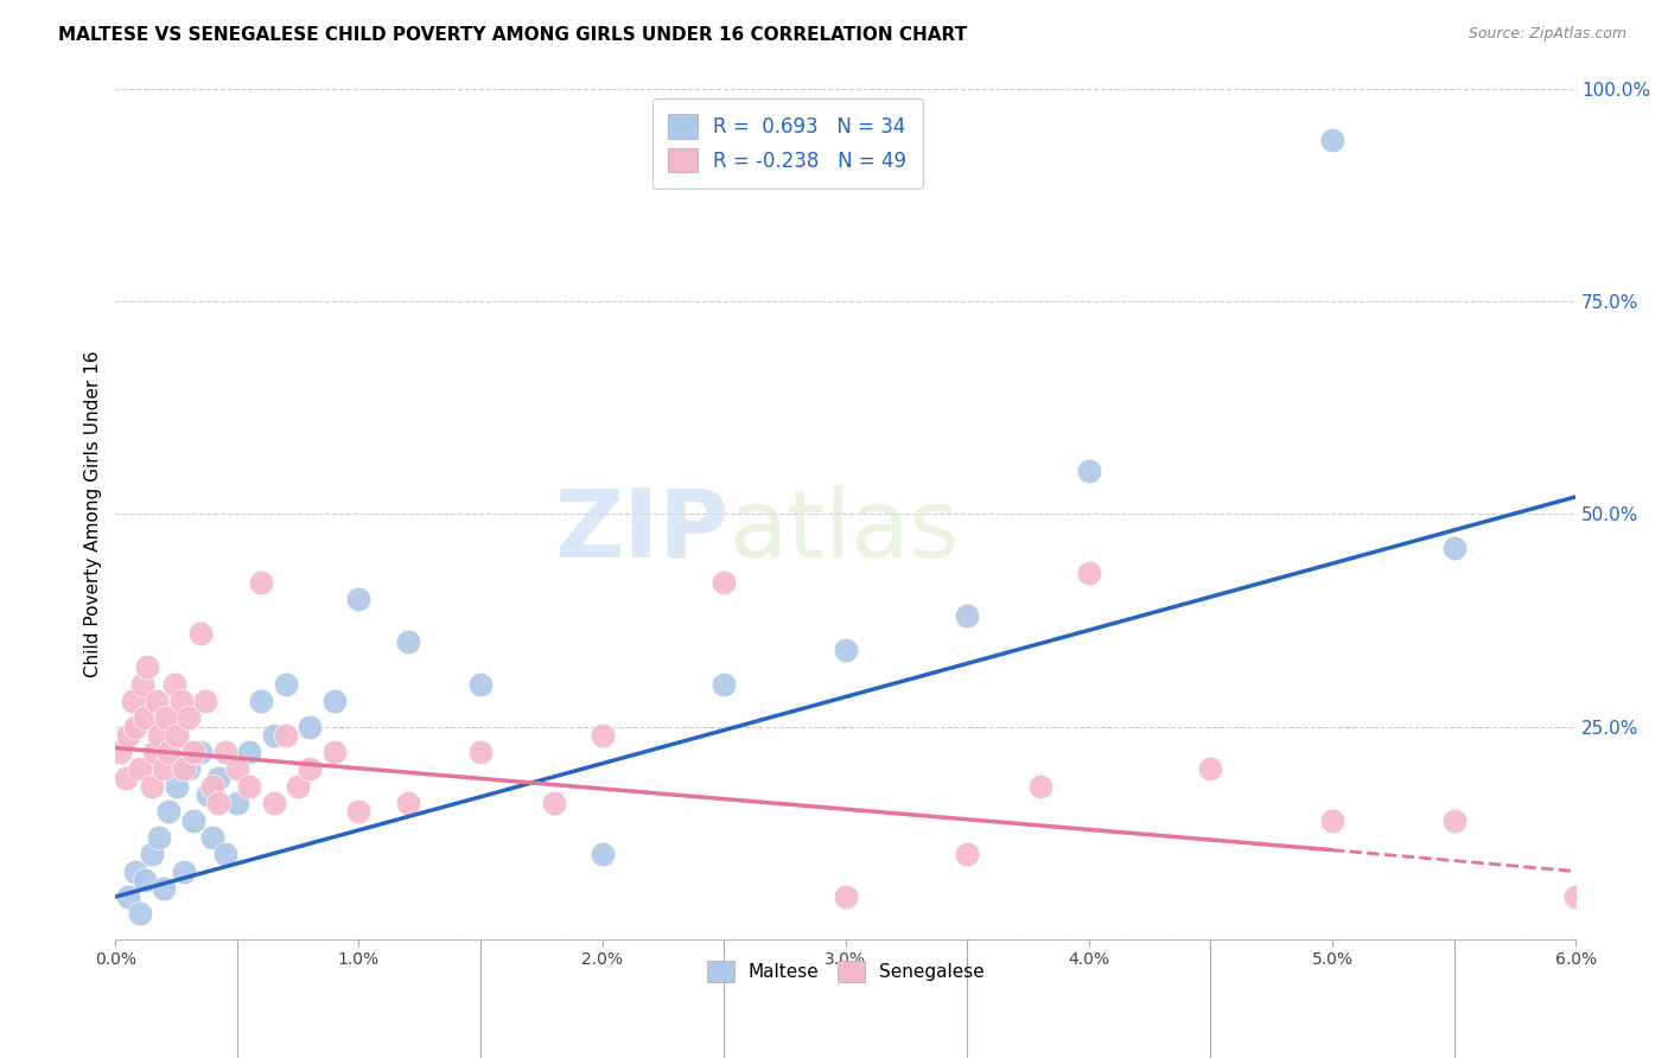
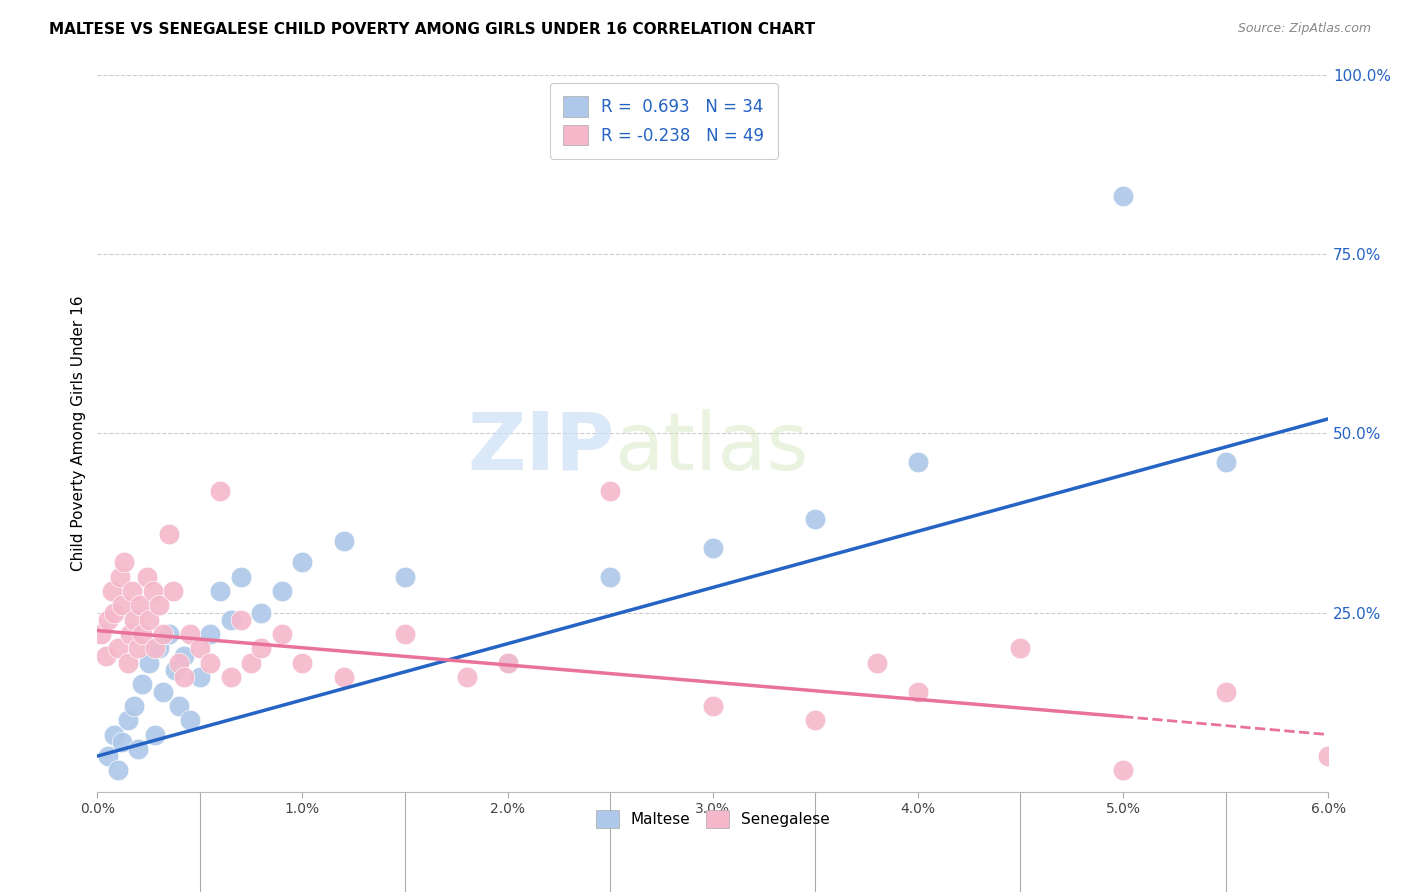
Maltese/1.0%: 40% -> 32%
Senegalese/1.0%: 15% -> 18%
Maltese/2.0%: 10% -> 18%
Senegalese/2.0%: 24% -> 18%
Senegalese/3.0%: 5% -> 12%
Maltese/4.0%: 55% -> 46%
Senegalese/4.0%: 43% -> 14%
Maltese/5.0%: 94% -> 83%
Senegalese/5.0%: 14% -> 3%
